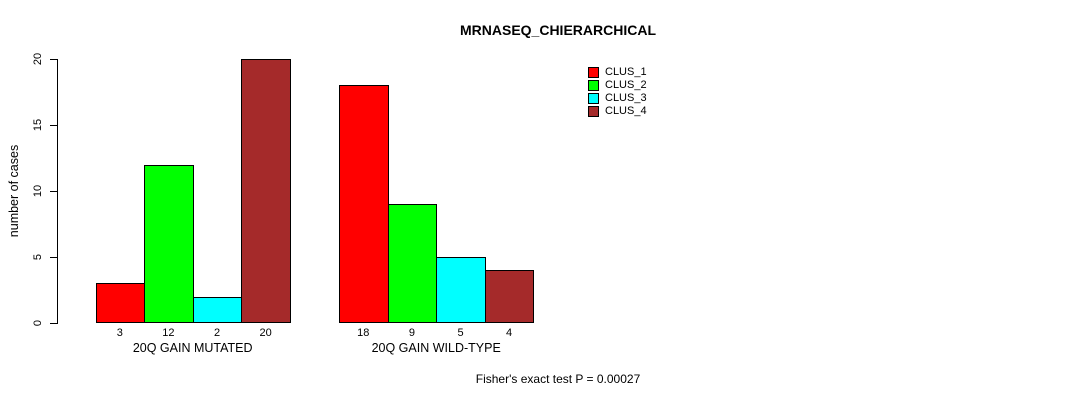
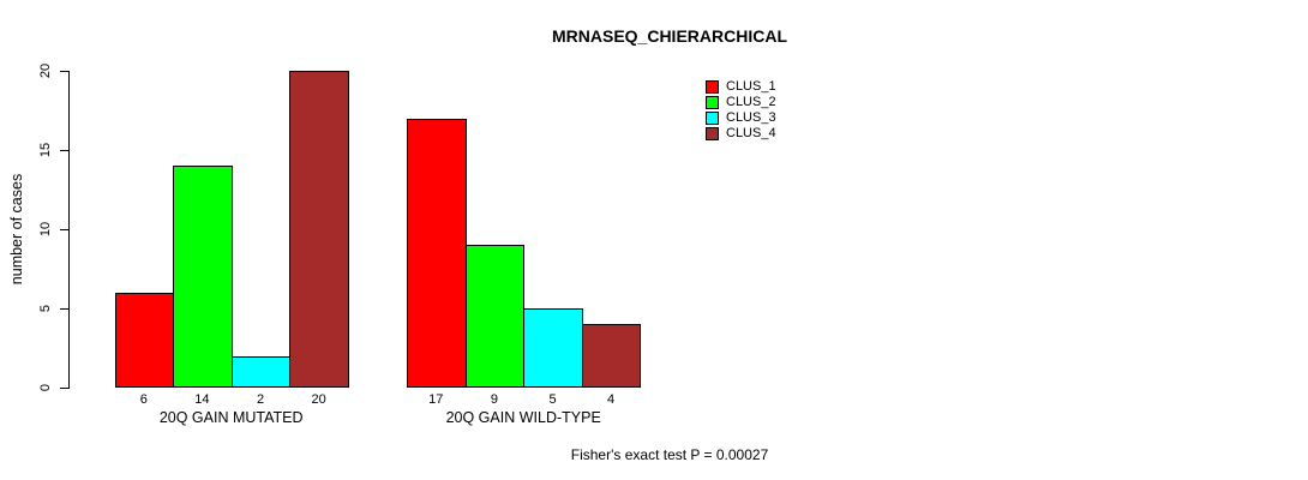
CLUS_1/20Q GAIN MUTATED: 3 -> 6
CLUS_2/20Q GAIN MUTATED: 12 -> 14
CLUS_1/20Q GAIN WILD-TYPE: 18 -> 17
